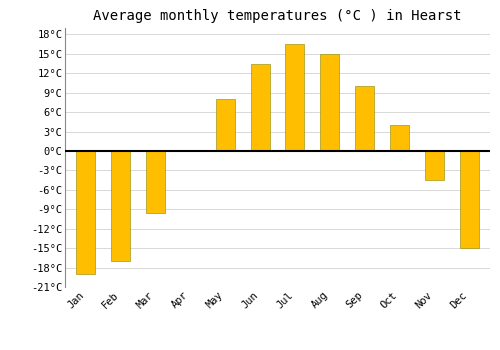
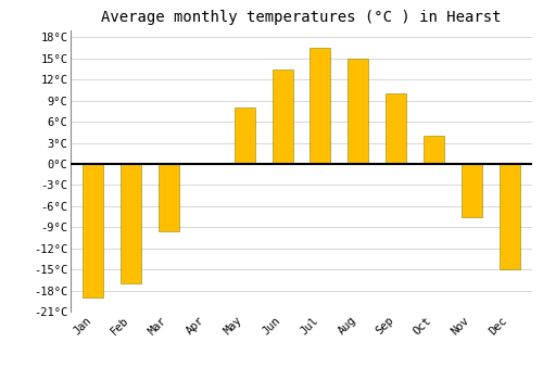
Nov: -4.5°C -> -7.6°C
